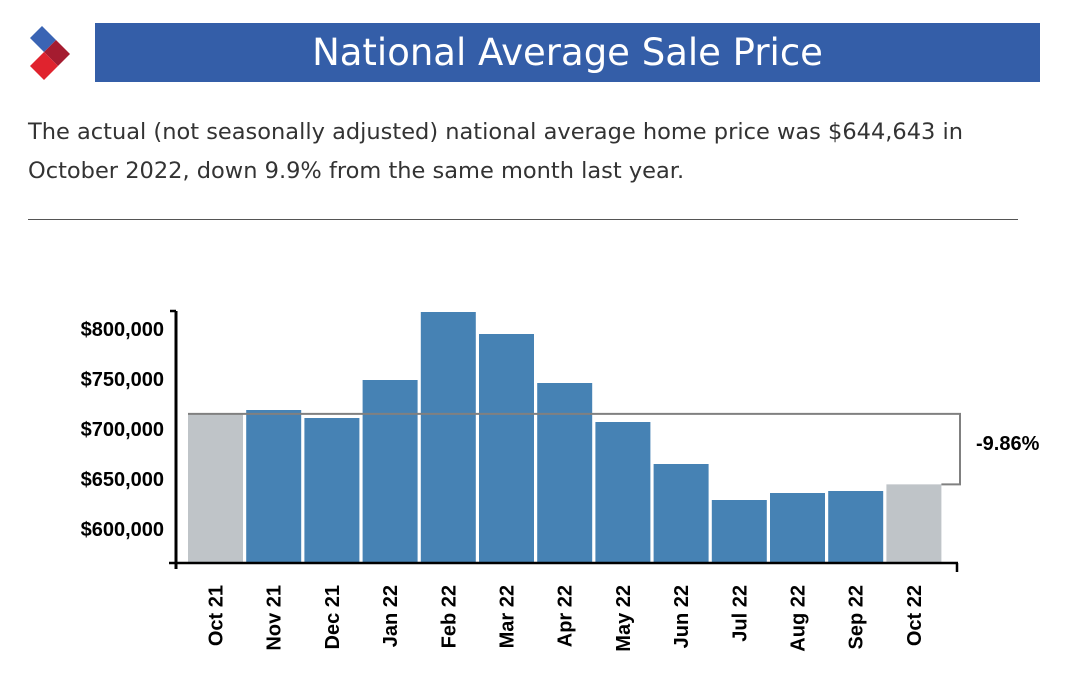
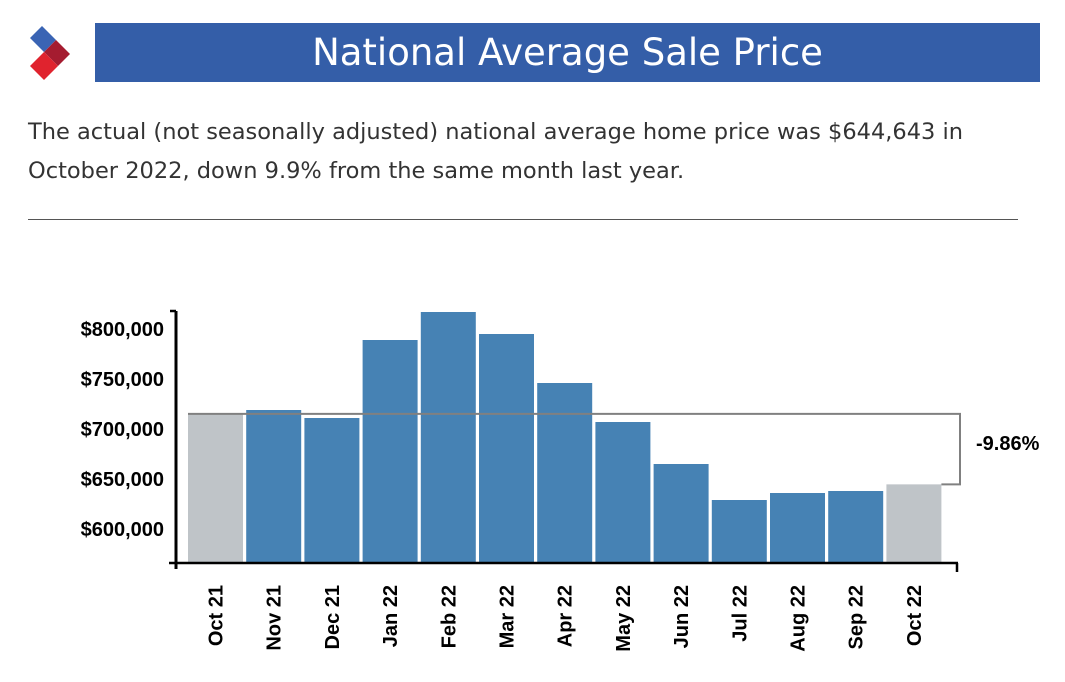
Jan 22: $749000 -> $789000
